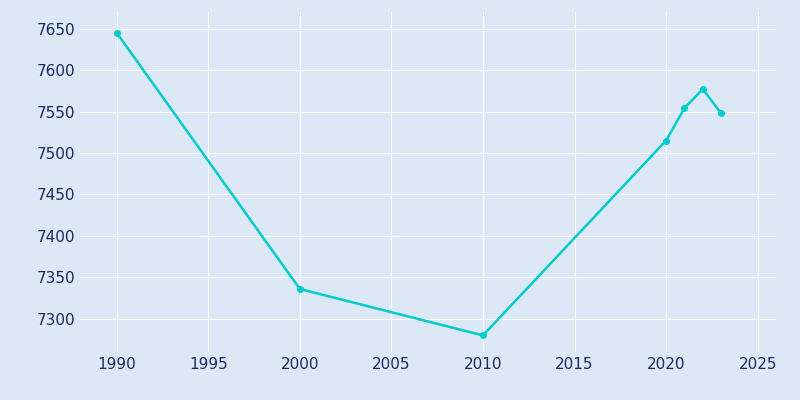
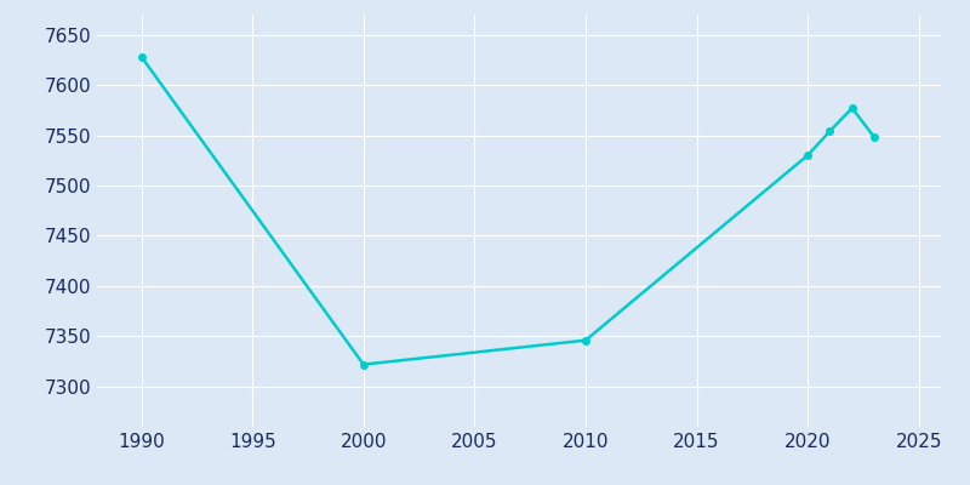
1990: 7645 -> 7628
2000: 7336 -> 7322
2010: 7280 -> 7346
2020: 7515 -> 7530
